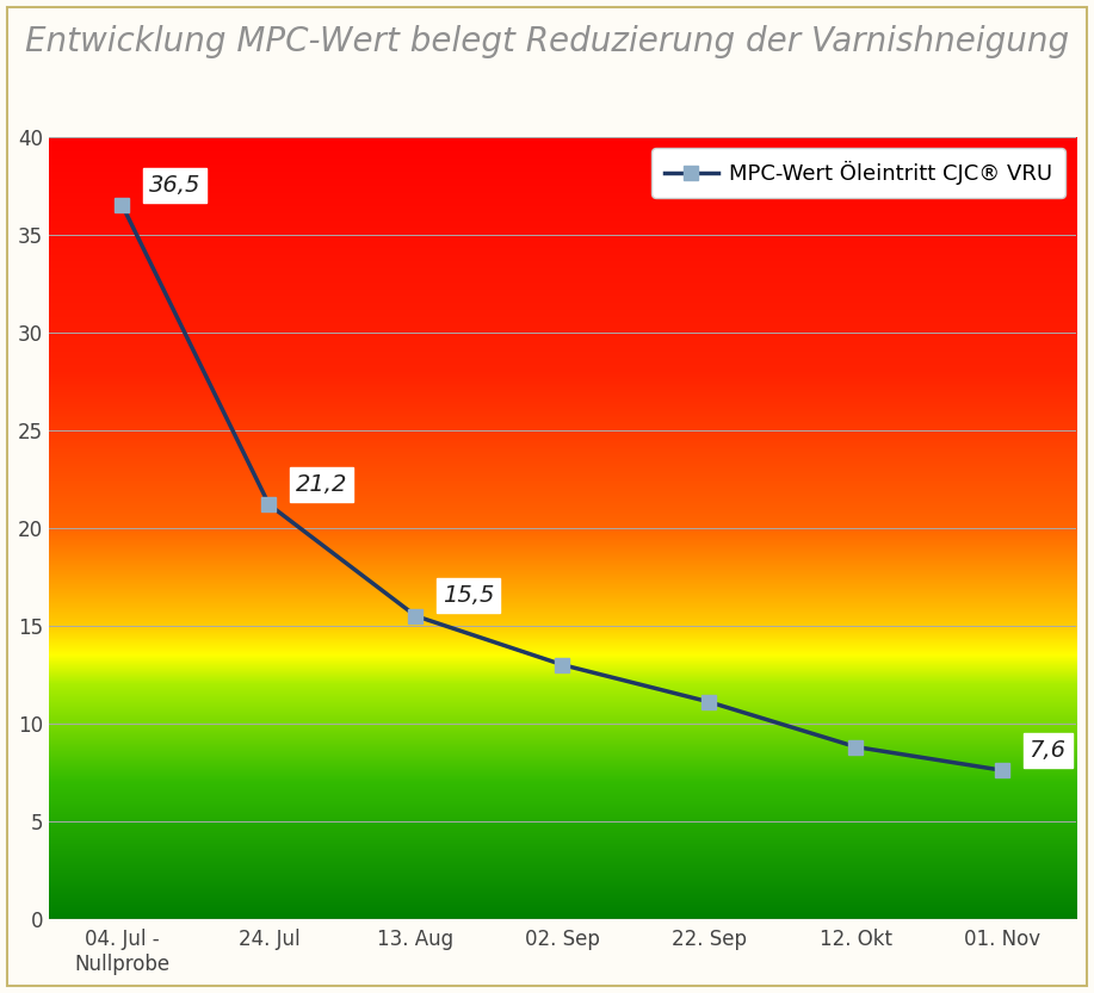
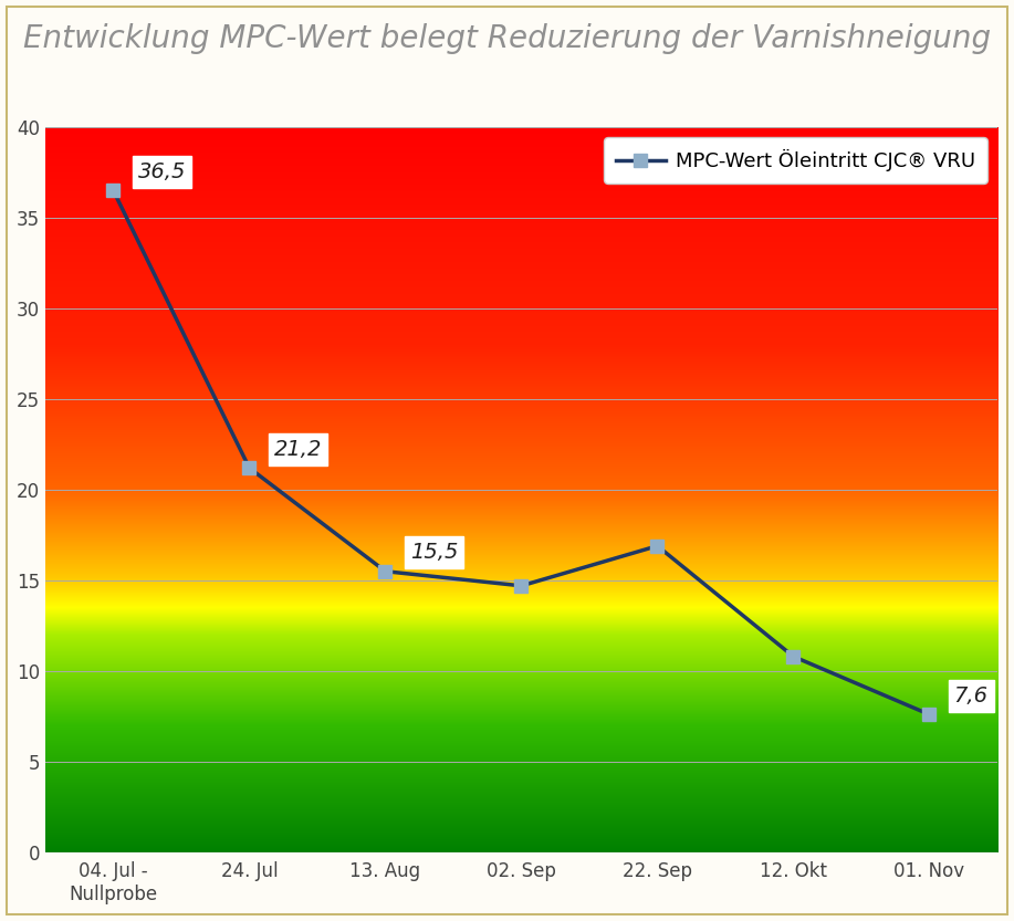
02. Sep: 13.0 -> 14.7
22. Sep: 11.1 -> 16.9
12. Okt: 8.8 -> 10.8
